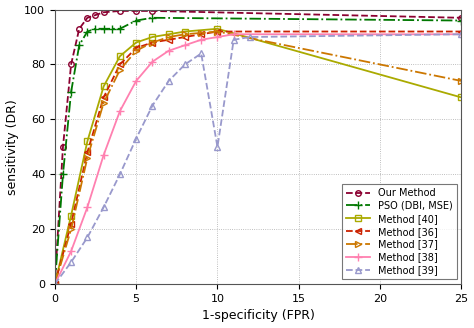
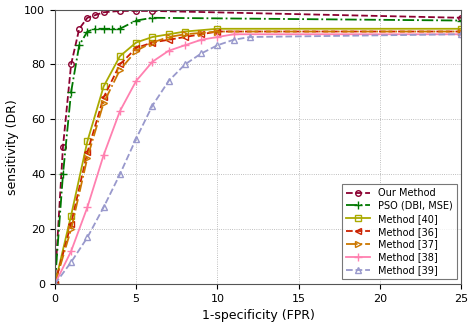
Method [39]/10: 50 -> 87
Method [40]/25: 68 -> 93
Method [37]/25: 74.0 -> 92.0
